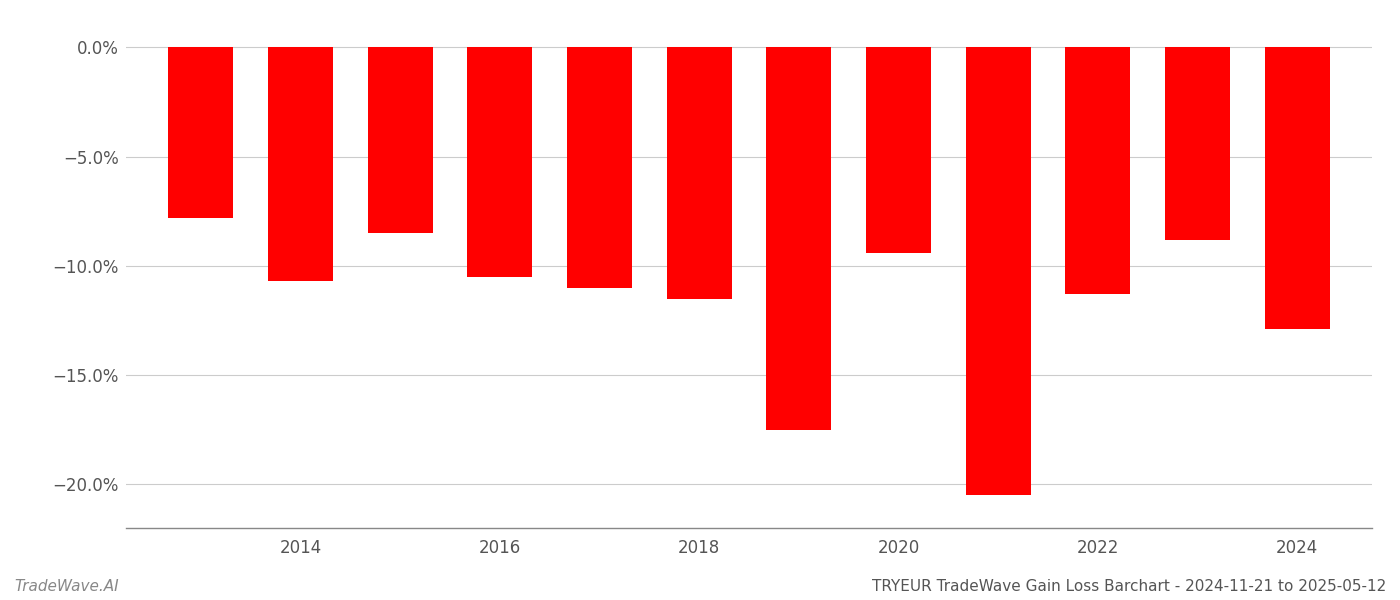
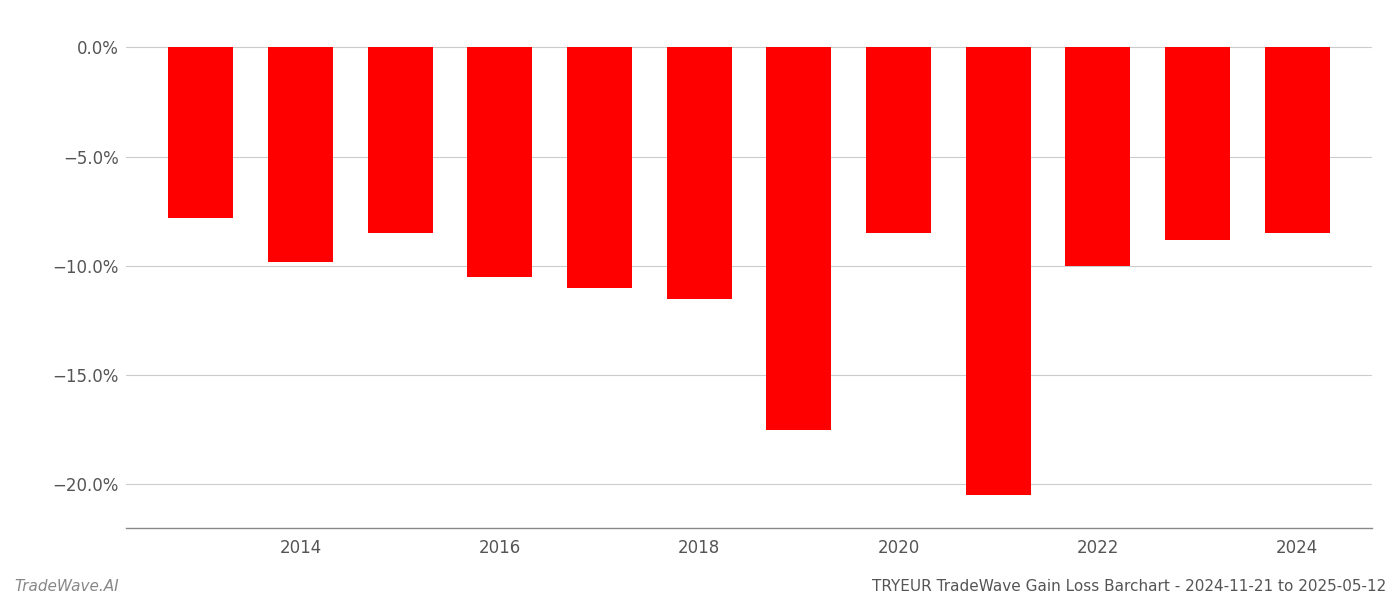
2014: -10.7% -> -9.8%
2020: -9.4% -> -8.5%
2022: -11.3% -> -10.0%
2024: -12.9% -> -8.5%
